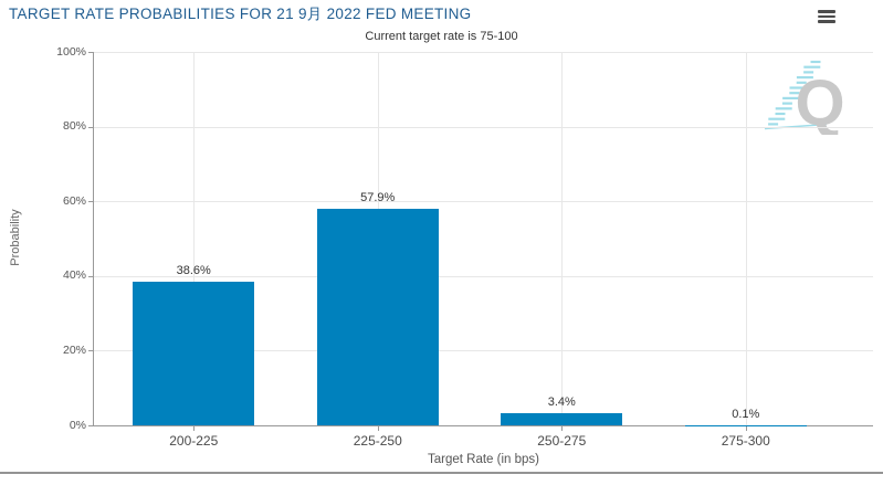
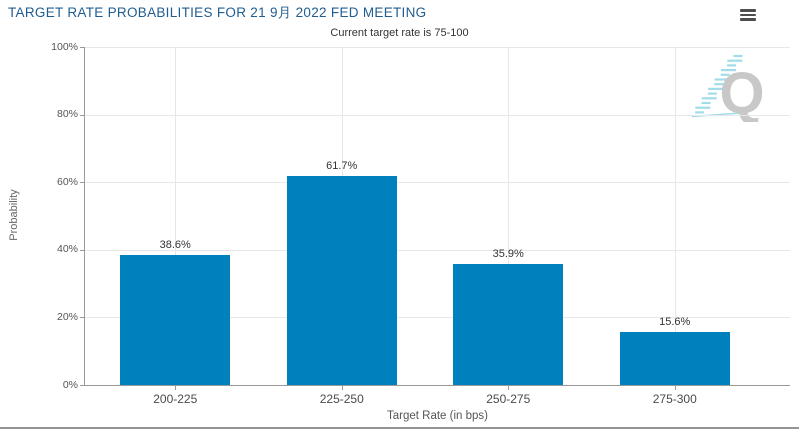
225-250: 57.9% -> 61.7%
250-275: 3.4% -> 35.9%
275-300: 0.1% -> 15.6%
